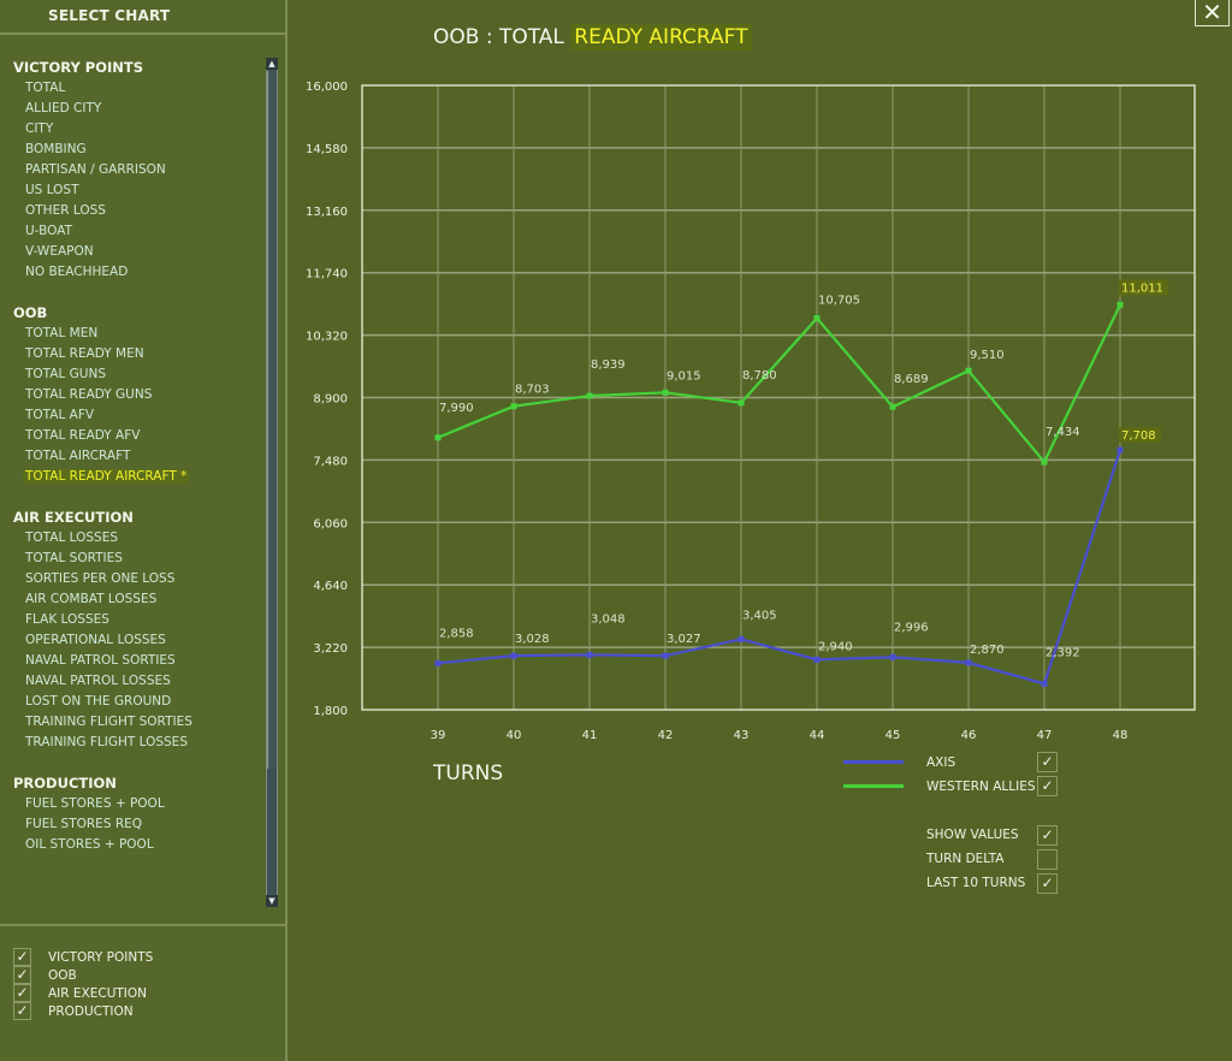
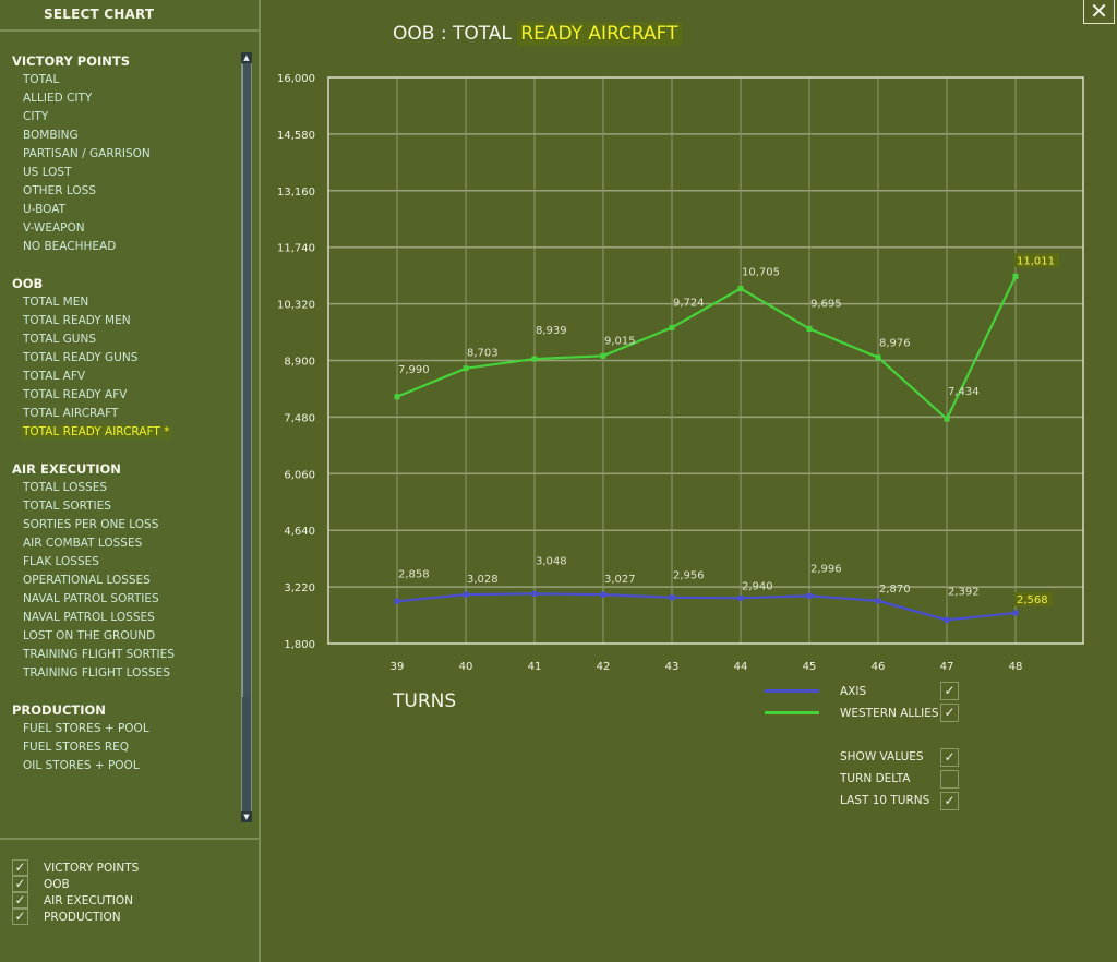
AXIS/43: 3,405 -> 2,956
WESTERN ALLIES/43: 8,780 -> 9,724
WESTERN ALLIES/45: 8,689 -> 9,695
WESTERN ALLIES/46: 9,510 -> 8,976
AXIS/48: 7,708 -> 2,568
